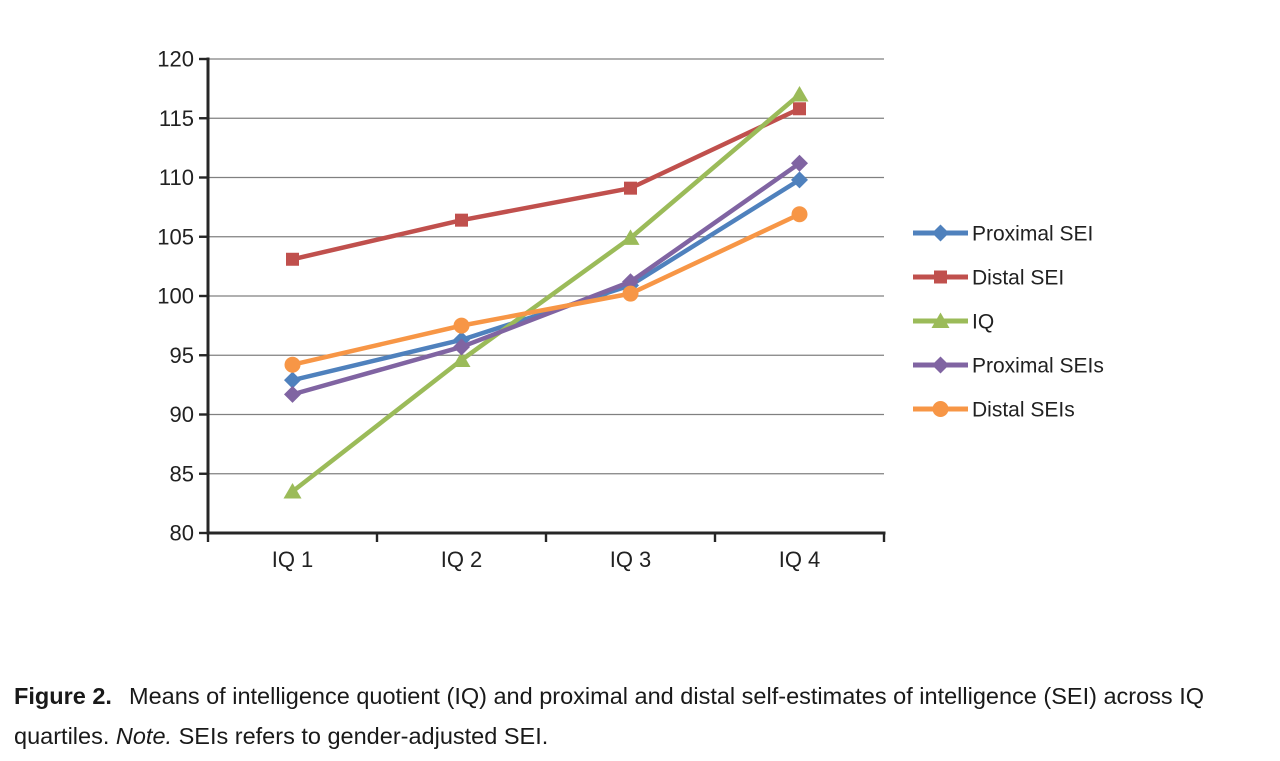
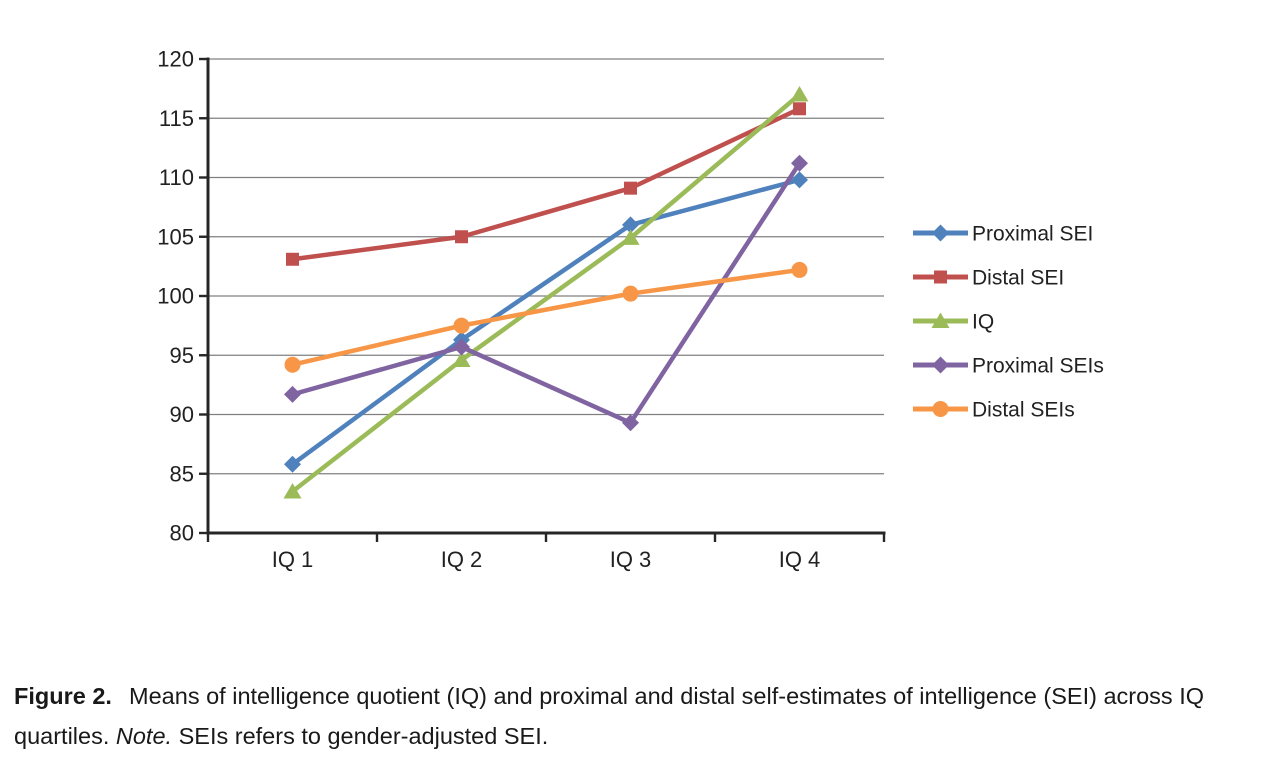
Proximal SEI/IQ 1: 92.9 -> 85.8
Distal SEI/IQ 2: 106.4 -> 105.0
Proximal SEI/IQ 3: 100.9 -> 106.0
Proximal SEIs/IQ 3: 101.2 -> 89.3
Distal SEIs/IQ 4: 106.9 -> 102.2
